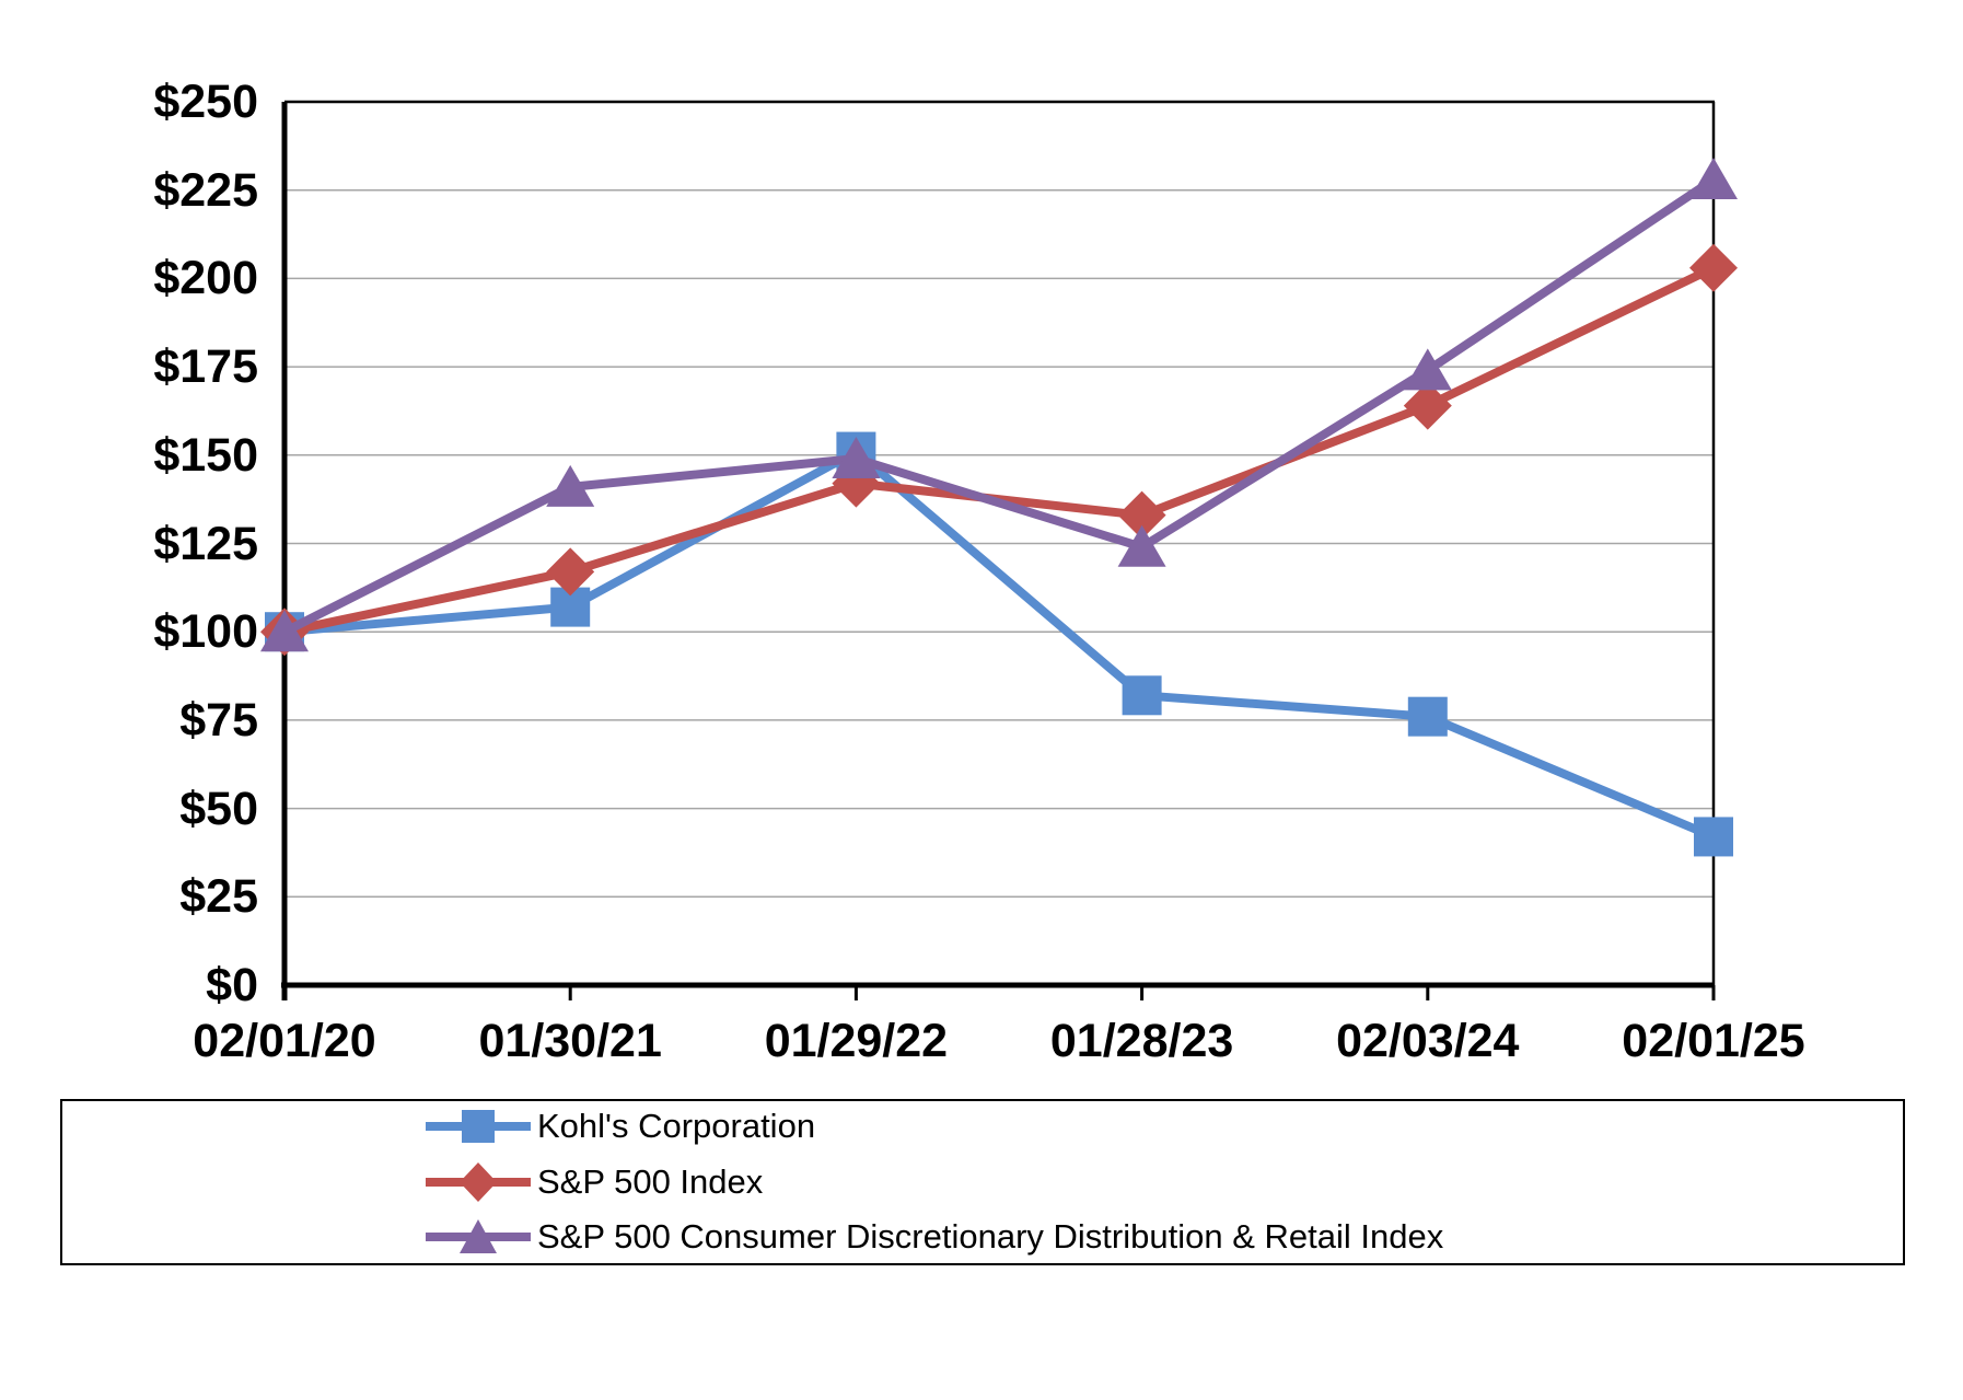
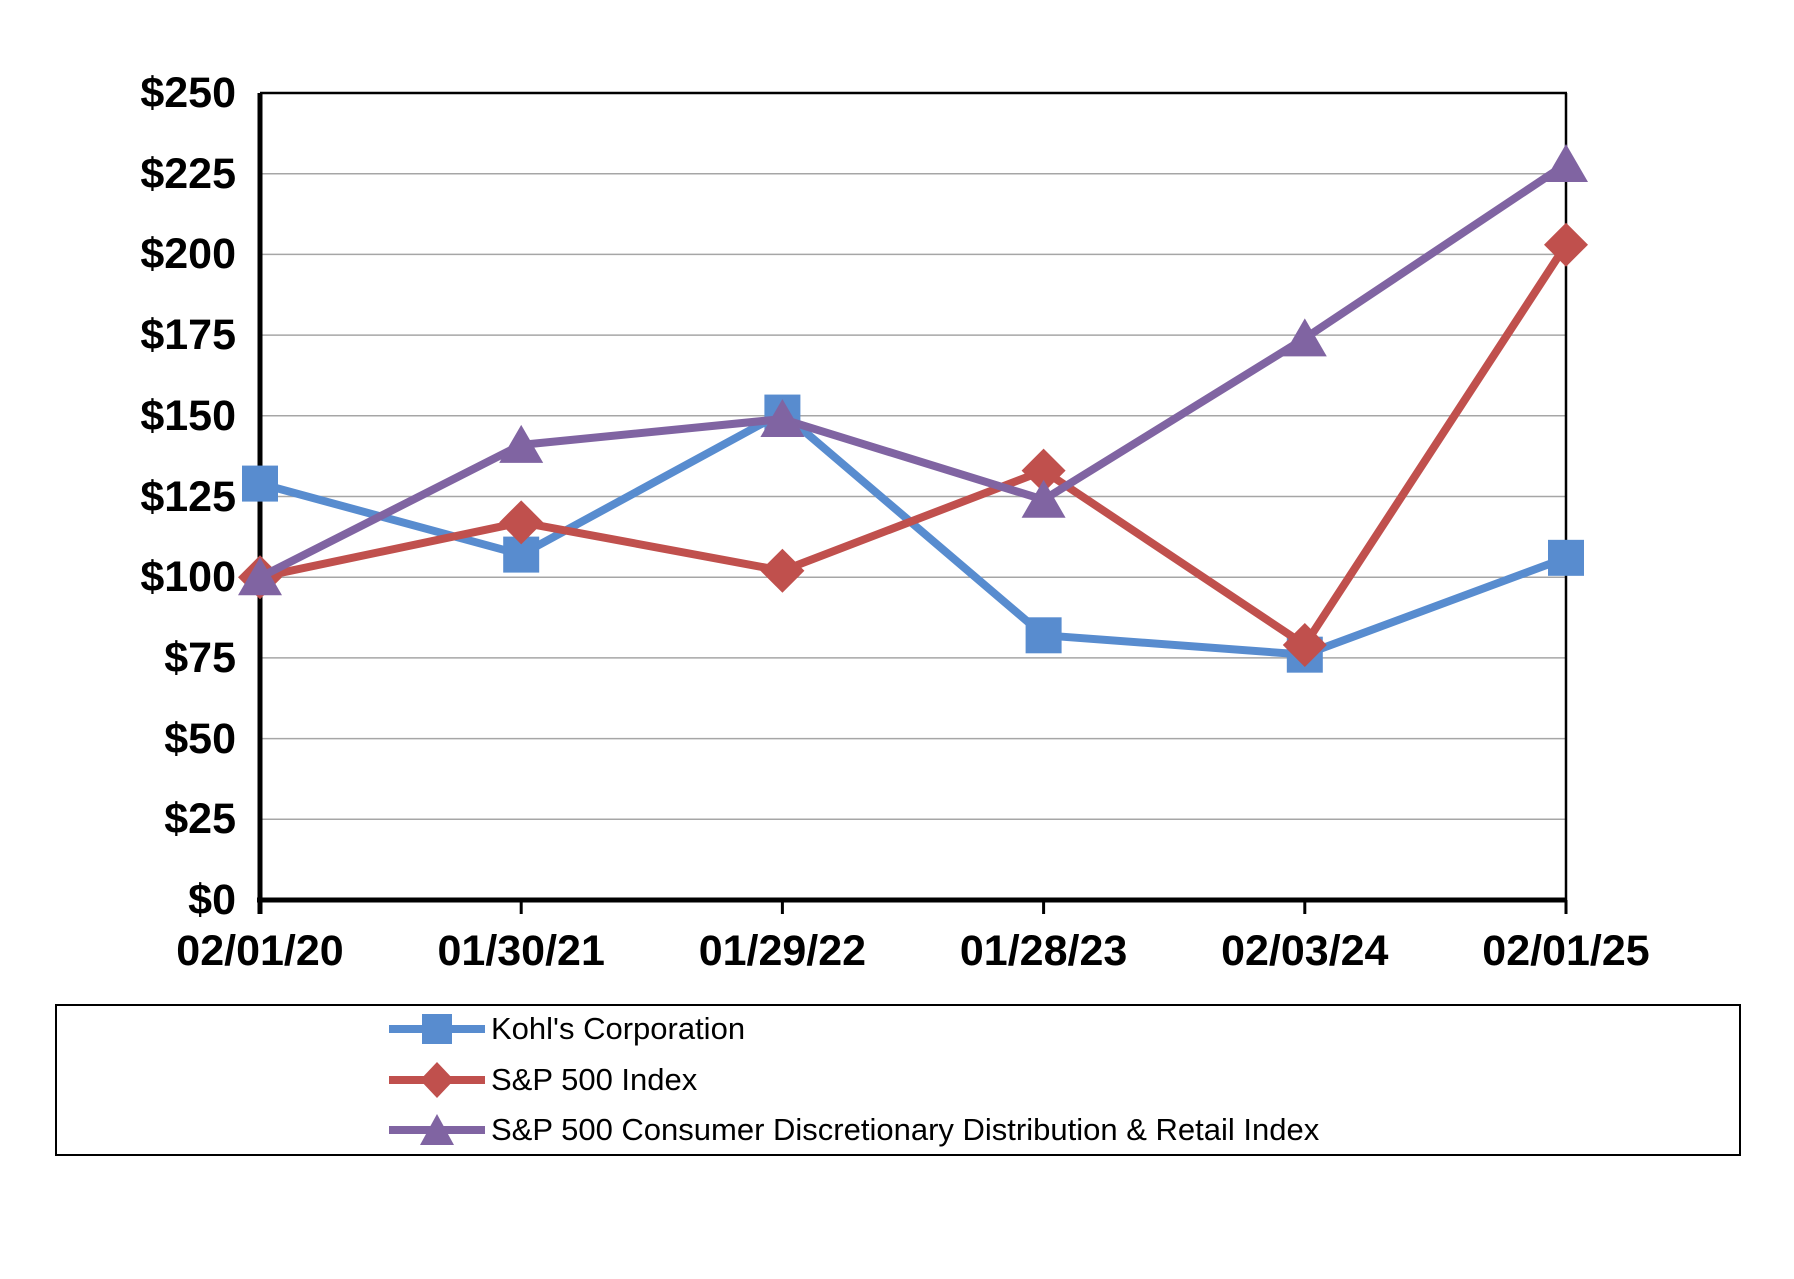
Kohl's Corporation/02/01/20: $100 -> $129
S&P 500 Index/01/29/22: $142 -> $102
S&P 500 Index/02/03/24: $164 -> $79
Kohl's Corporation/02/01/25: $42 -> $106
